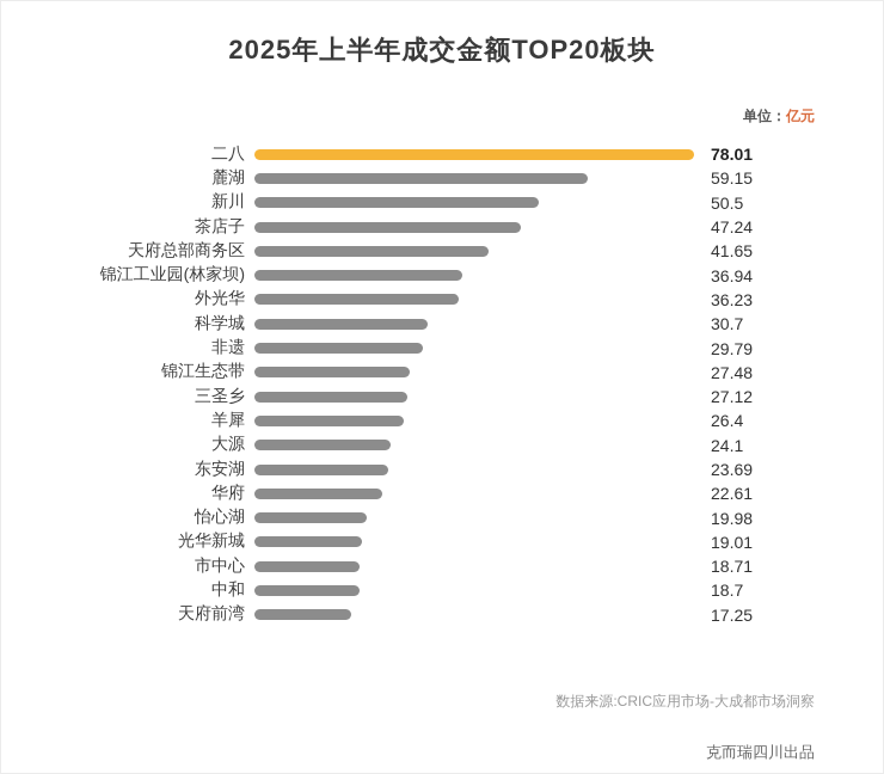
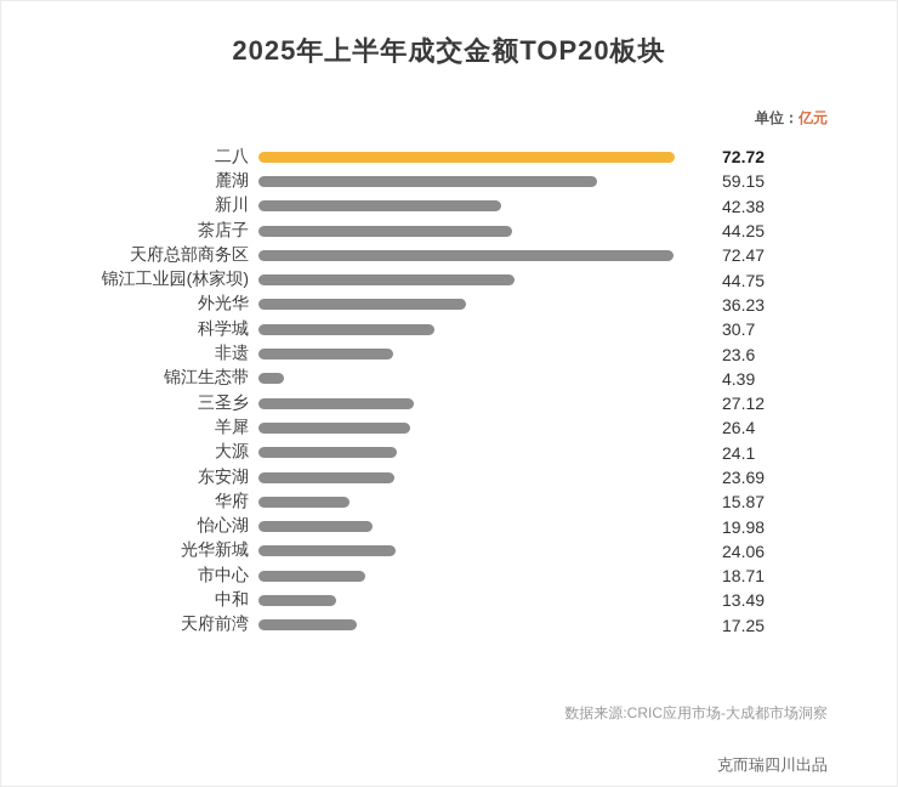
二八: 78.01 -> 72.72
新川: 50.5 -> 42.38
茶店子: 47.24 -> 44.25
天府总部商务区: 41.65 -> 72.47
锦江工业园(林家坝): 36.94 -> 44.75
非遗: 29.79 -> 23.6
锦江生态带: 27.48 -> 4.39
华府: 22.61 -> 15.87
光华新城: 19.01 -> 24.06
中和: 18.7 -> 13.49
